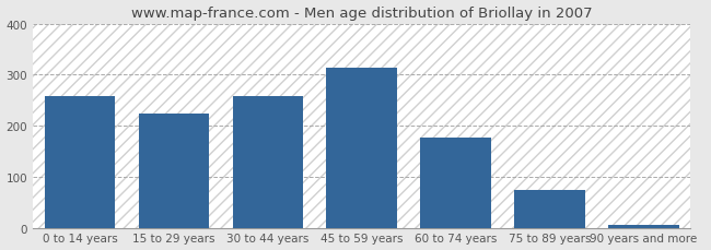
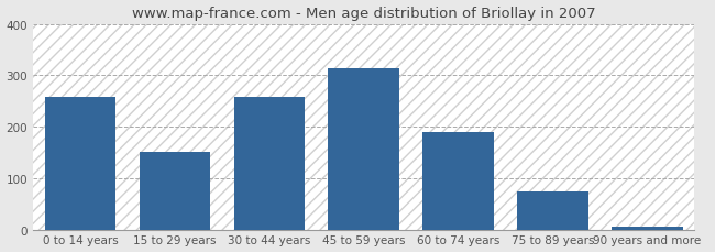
15 to 29 years: 224 -> 150
60 to 74 years: 177 -> 190
